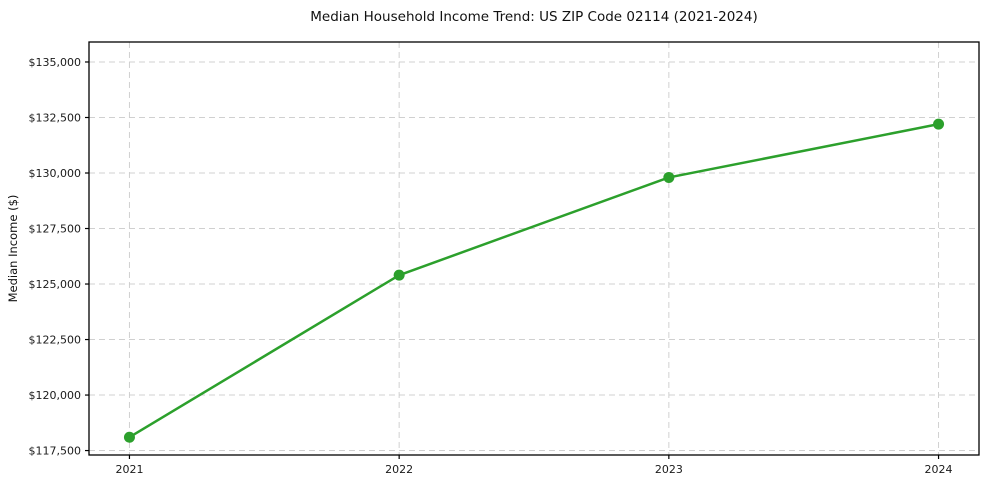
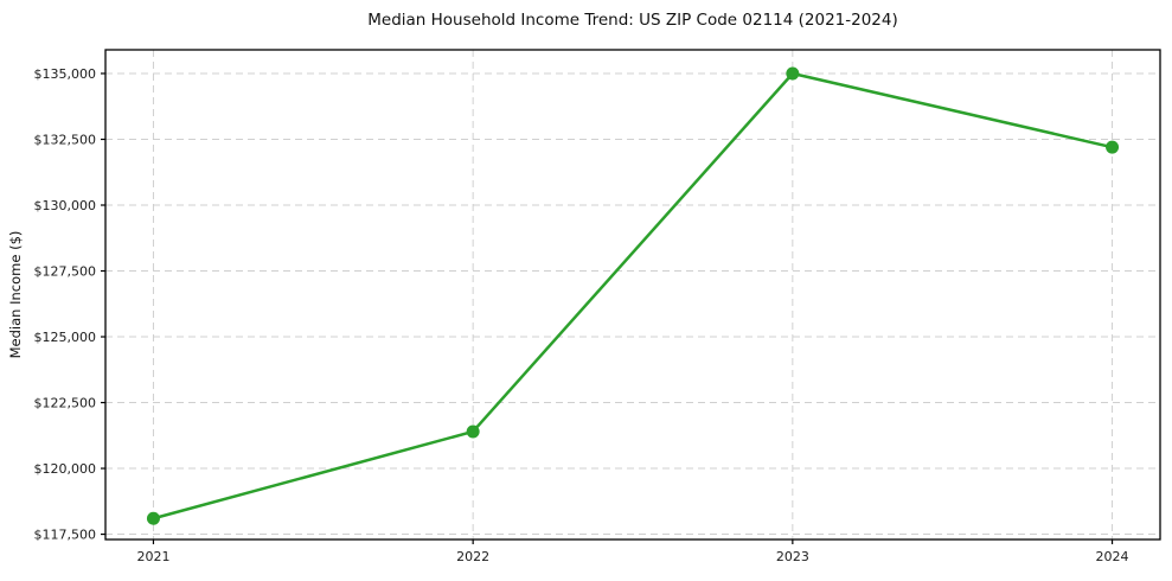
2022: $125400 -> $121400
2023: $129800 -> $135000
